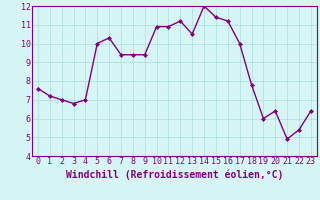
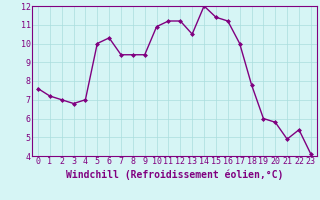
11: 10.9 -> 11.2
20: 6.4 -> 5.8
23: 6.4 -> 4.1
